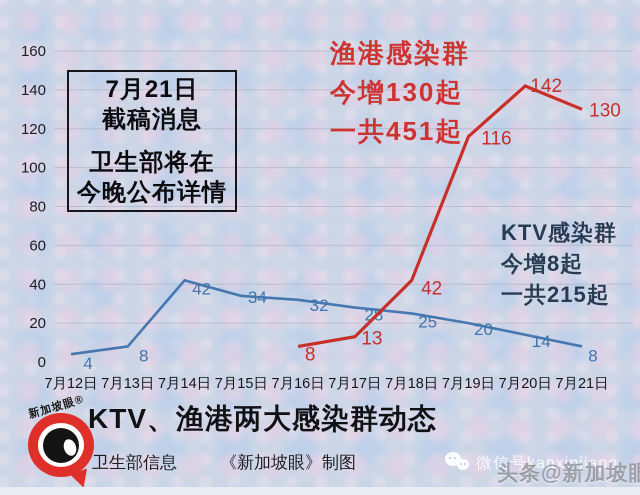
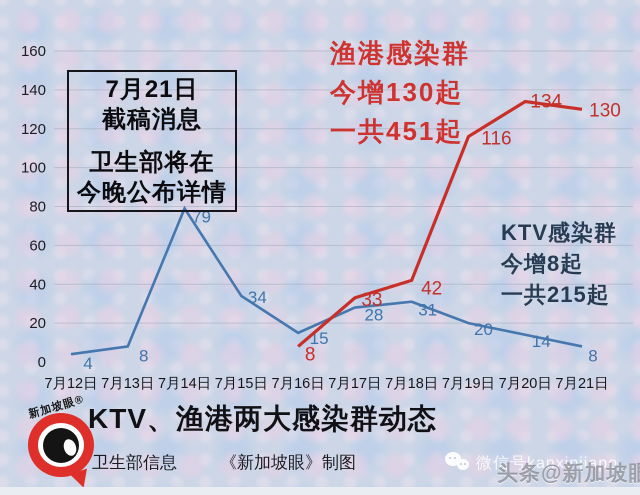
KTV感染群/7月14日: 42 -> 79
KTV感染群/7月16日: 32 -> 15
渔港感染群/7月17日: 13 -> 33
KTV感染群/7月18日: 25 -> 31
渔港感染群/7月20日: 142 -> 134
